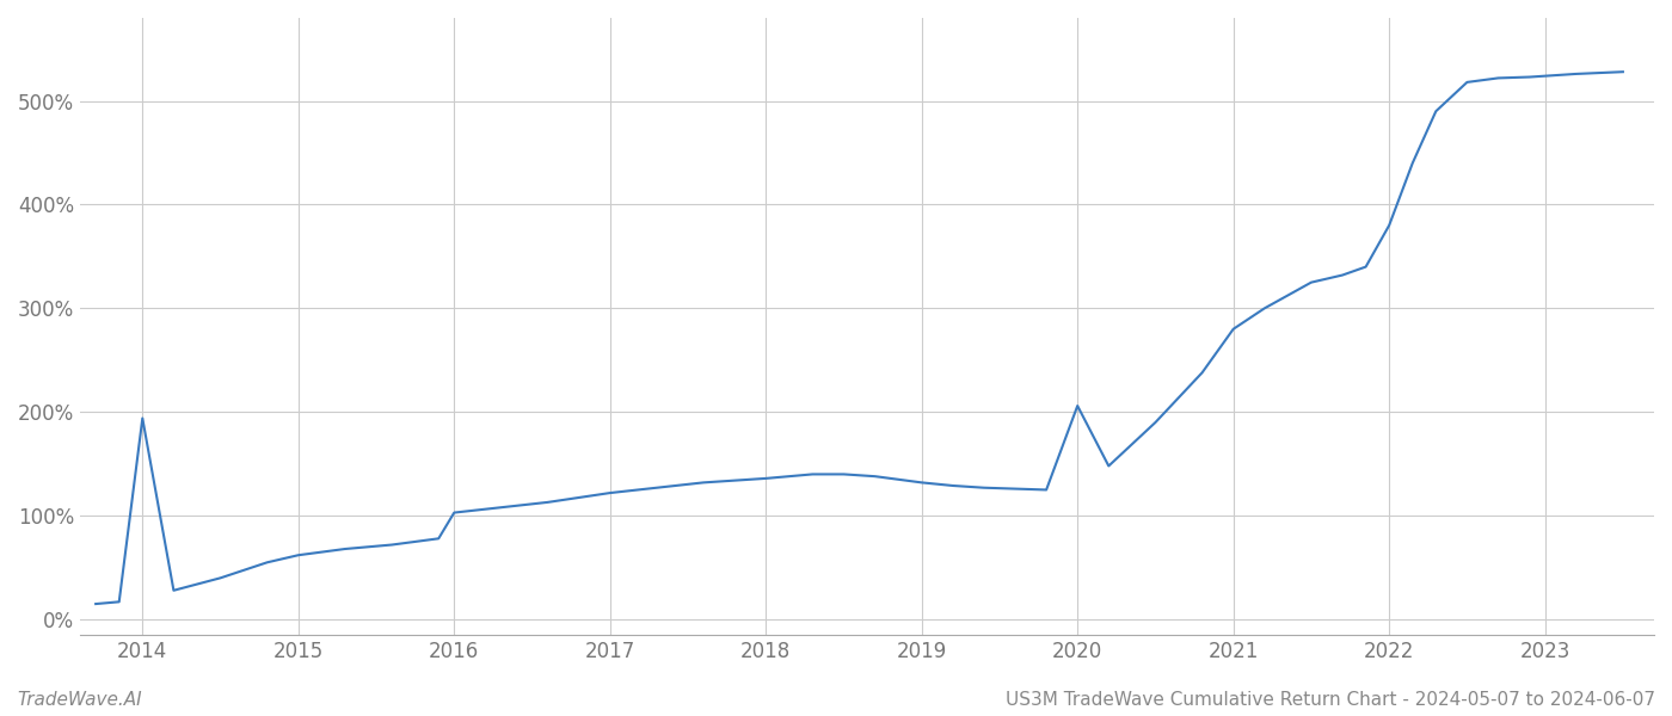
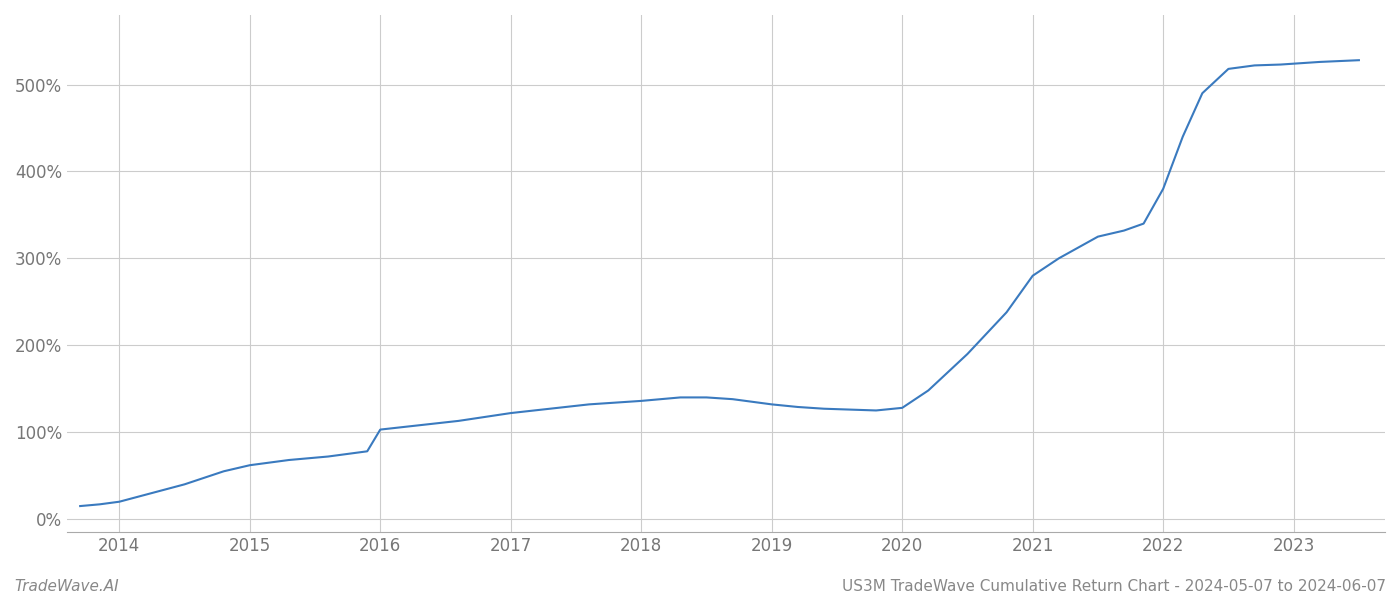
2014: 194% -> 20%
2020: 206% -> 128%
